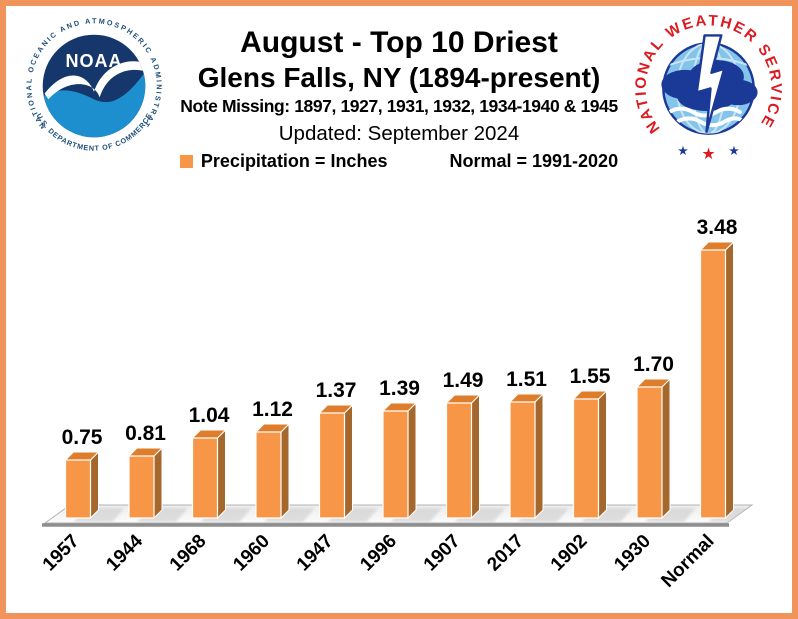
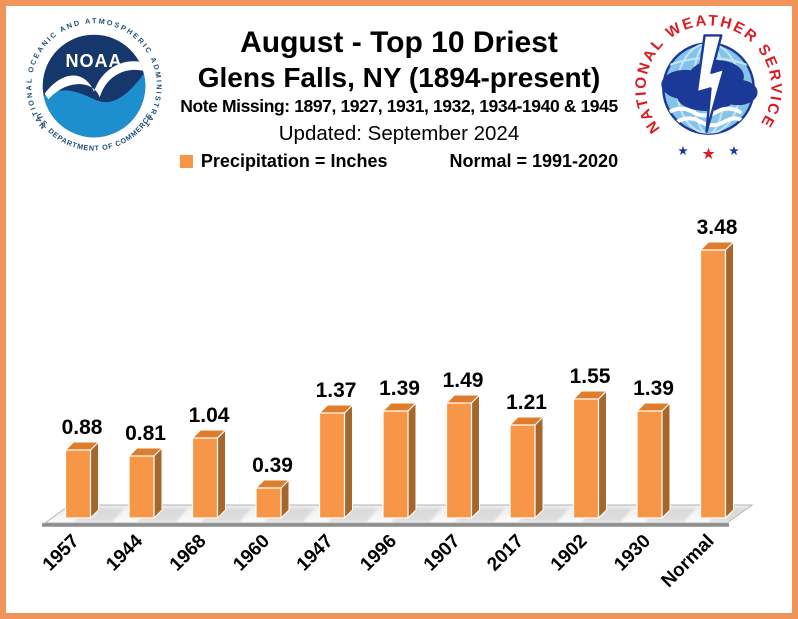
1957: 0.75 -> 0.88
1960: 1.12 -> 0.39
2017: 1.51 -> 1.21
1930: 1.70 -> 1.39
